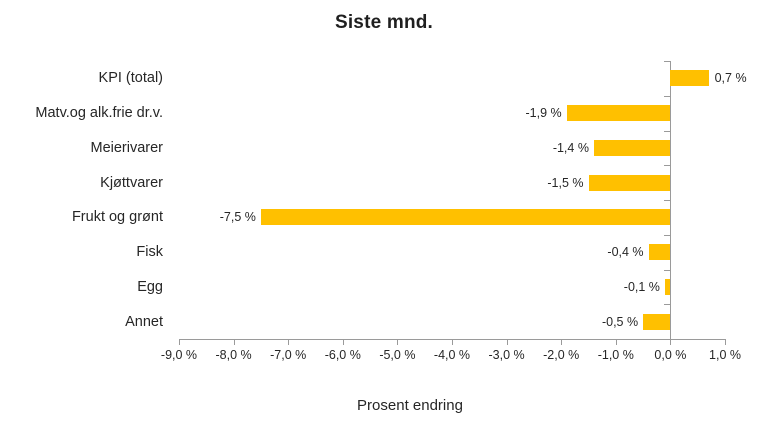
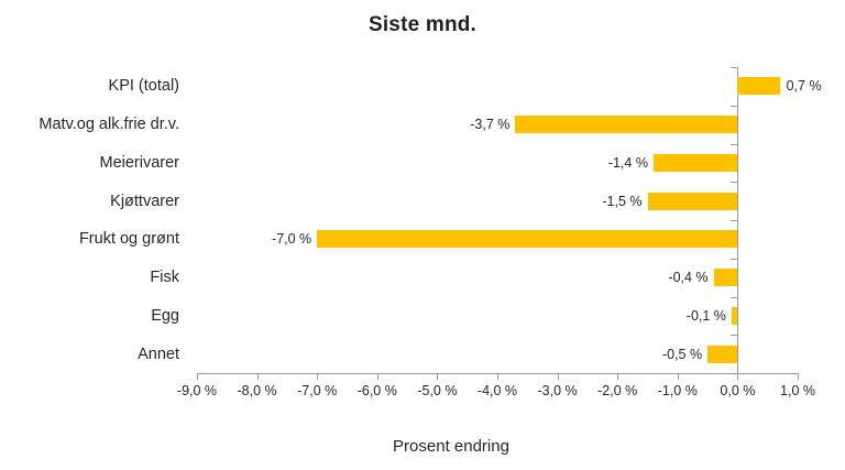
Matv.og alk.frie dr.v.: -1,9 -> -3,7
Frukt og grønt: -7,5 -> -7,0
